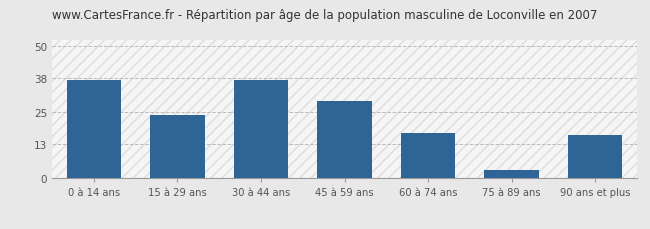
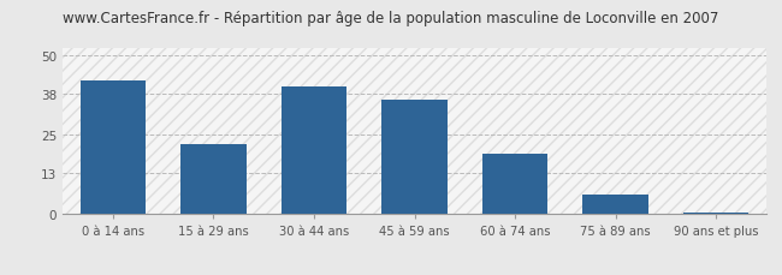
0 à 14 ans: 37.0 -> 42.0
15 à 29 ans: 24.0 -> 22.0
30 à 44 ans: 37.0 -> 40.0
45 à 59 ans: 29.0 -> 36.0
60 à 74 ans: 17.0 -> 19.0
75 à 89 ans: 3.0 -> 6.0
90 ans et plus: 16.5 -> 0.5
